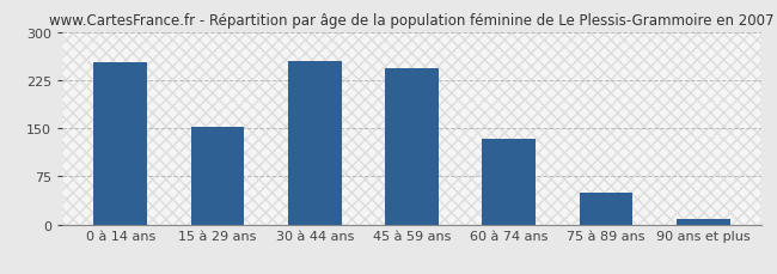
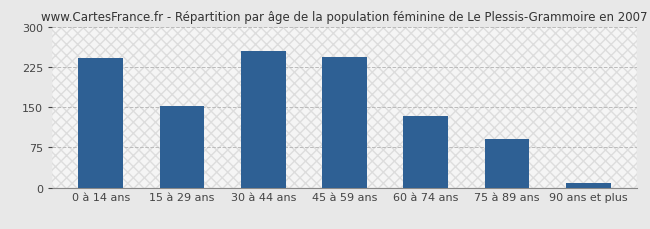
0 à 14 ans: 252 -> 242
75 à 89 ans: 50 -> 90
